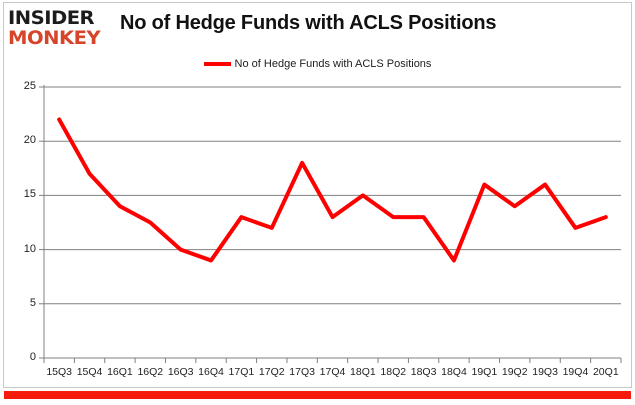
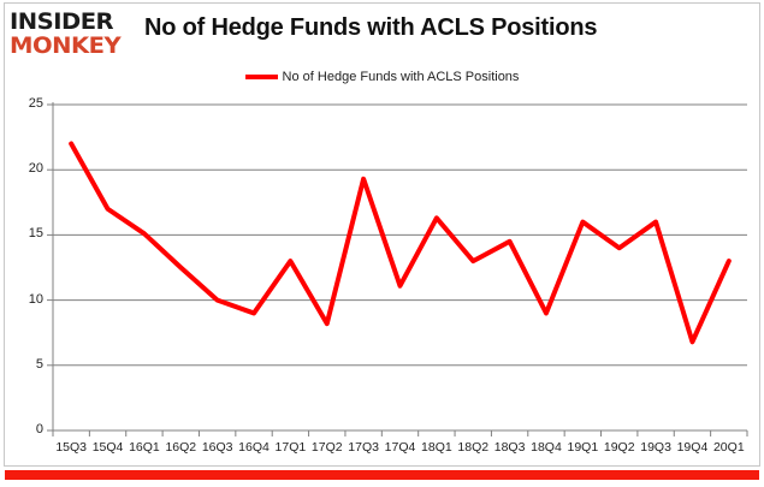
16Q1: 14.0 -> 15.1
17Q2: 12.0 -> 8.2
17Q3: 18.0 -> 19.3
17Q4: 13.0 -> 11.1
18Q1: 15.0 -> 16.3
18Q3: 13.0 -> 14.5
19Q4: 12.0 -> 6.8
